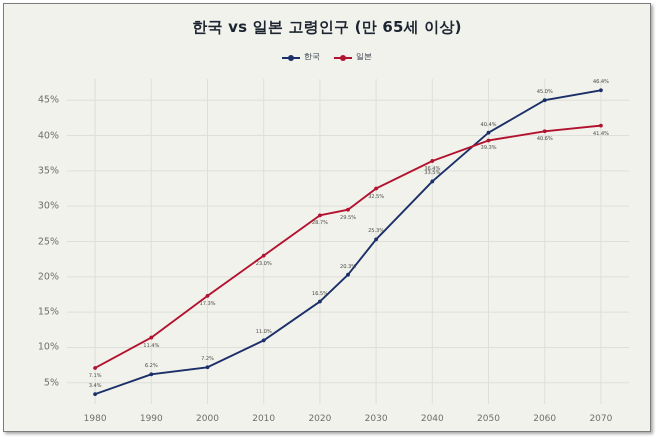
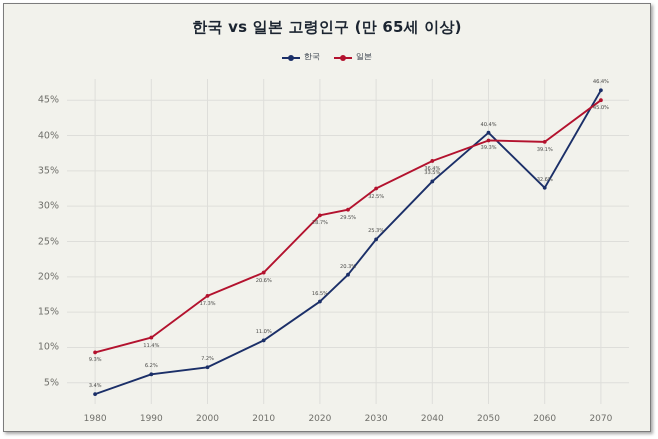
일본/1980: 7.1% -> 9.3%
일본/2010: 23.0% -> 20.6%
한국/2060: 45.0% -> 32.6%
일본/2060: 40.6% -> 39.1%
일본/2070: 41.4% -> 45.0%
